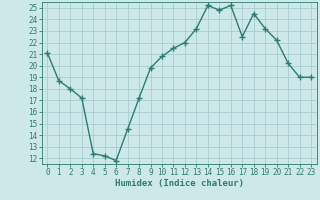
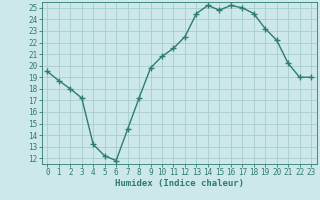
0: 21.1 -> 19.5
4: 12.4 -> 13.2
12: 22.0 -> 22.5
13: 23.2 -> 24.5
17: 22.5 -> 25.0
